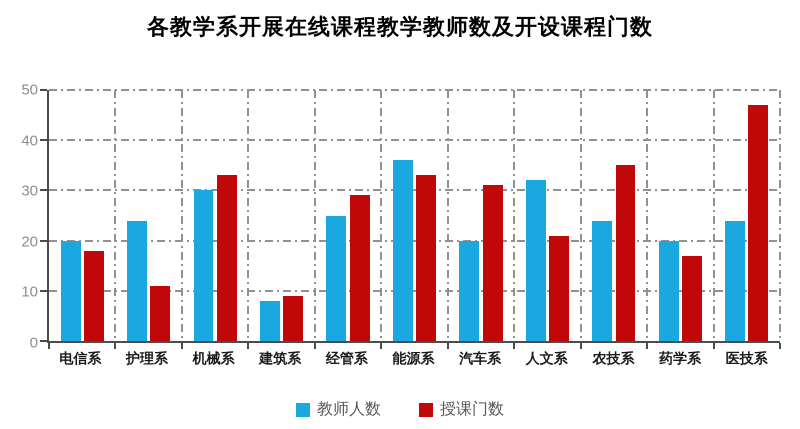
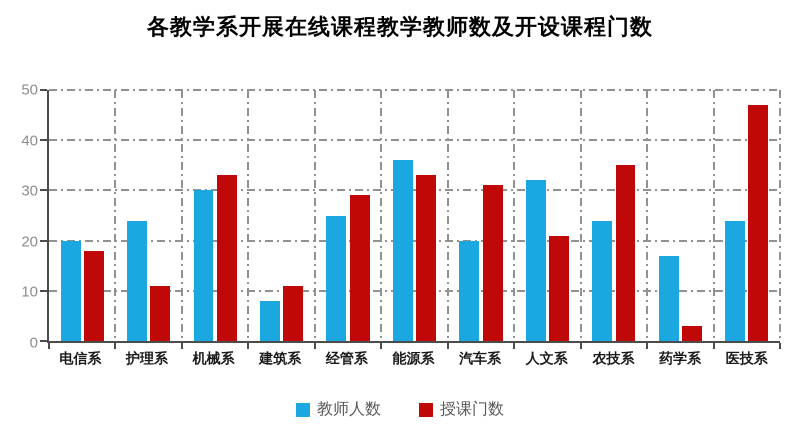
授课门数/建筑系: 9 -> 11
教师人数/药学系: 20 -> 17
授课门数/药学系: 17 -> 3
